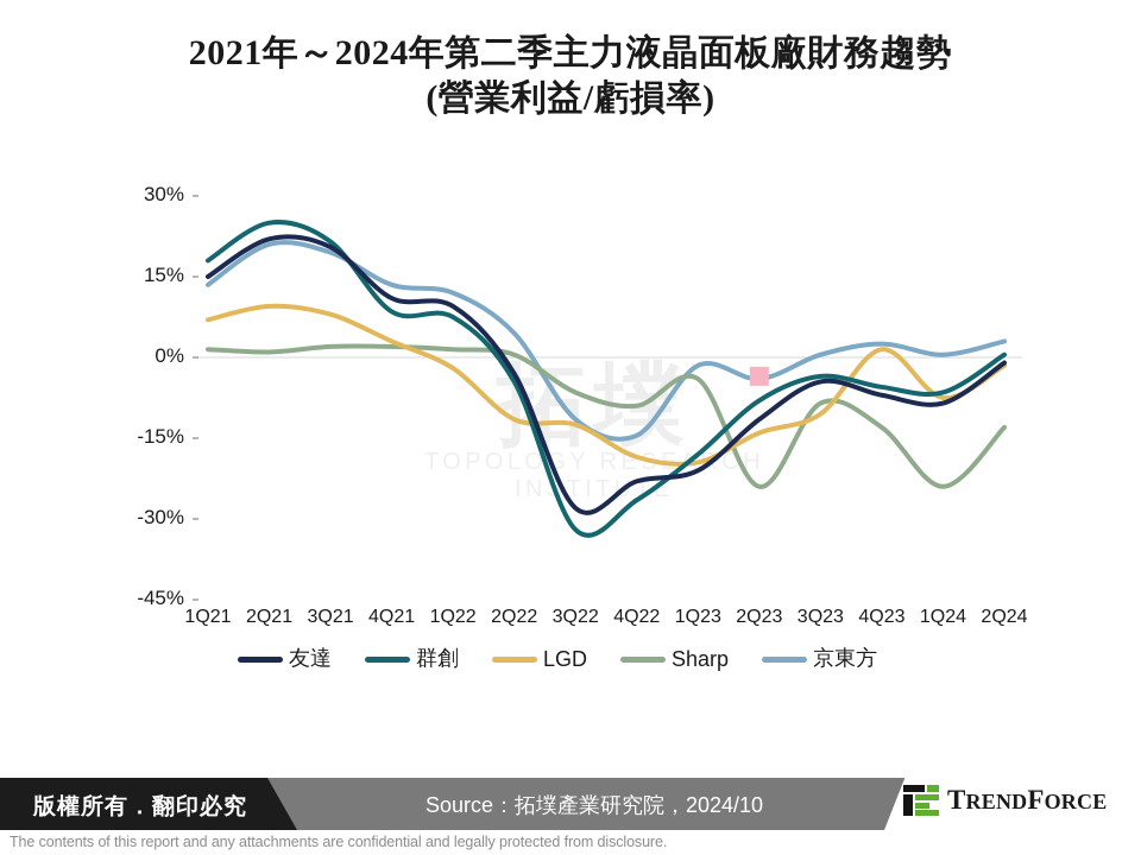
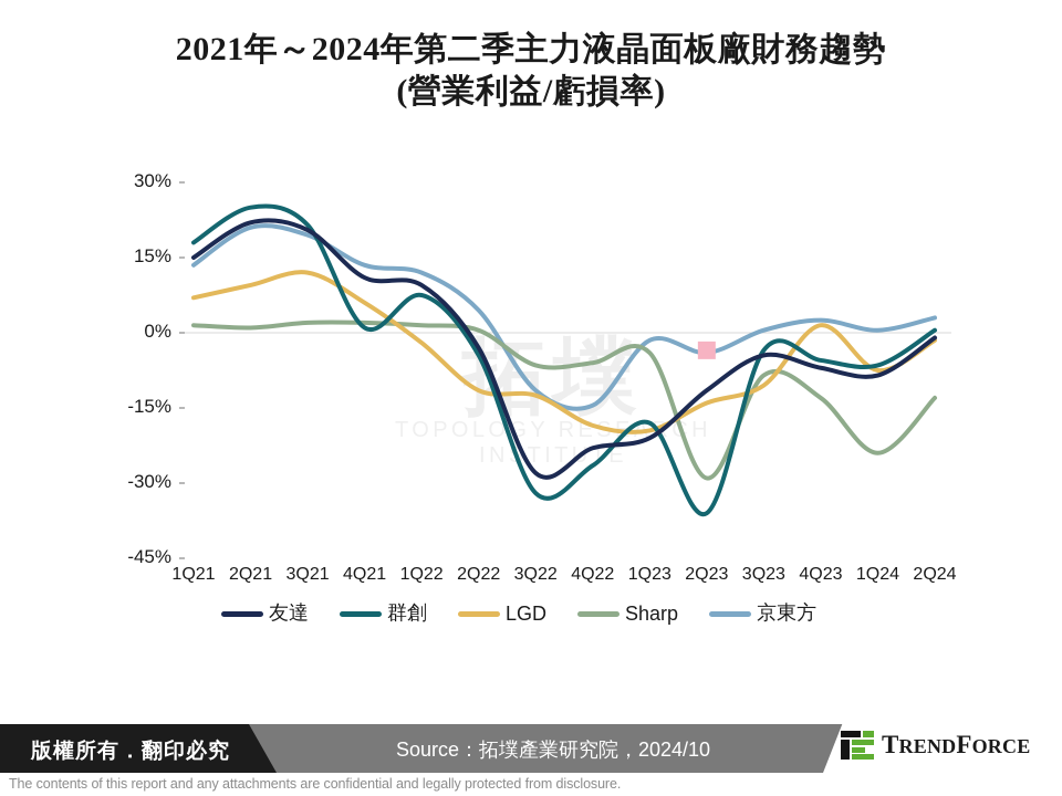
LGD/3Q21: 8% -> 12%
群創/4Q21: 8% -> 1%
LGD/4Q21: 3% -> 6%
Sharp/4Q22: -9% -> -6%
群創/2Q23: -8% -> -36%
Sharp/2Q23: -24% -> -29%
